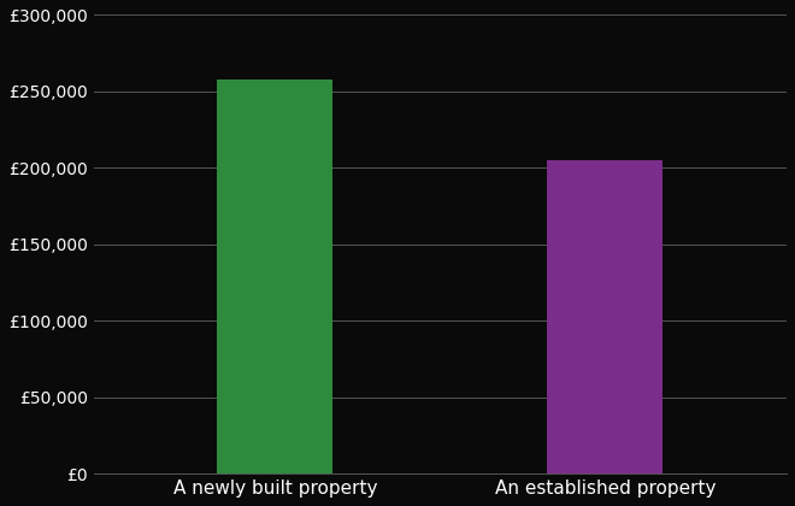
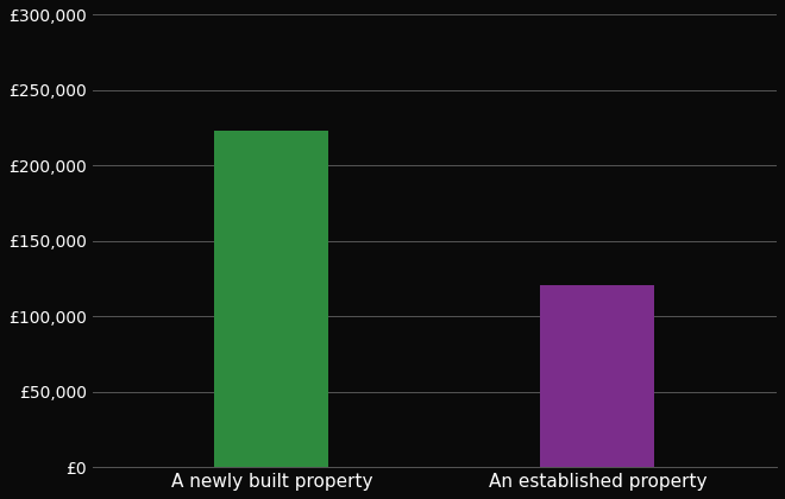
A newly built property: £258,000 -> £223,000
An established property: £205,000 -> £121,000
